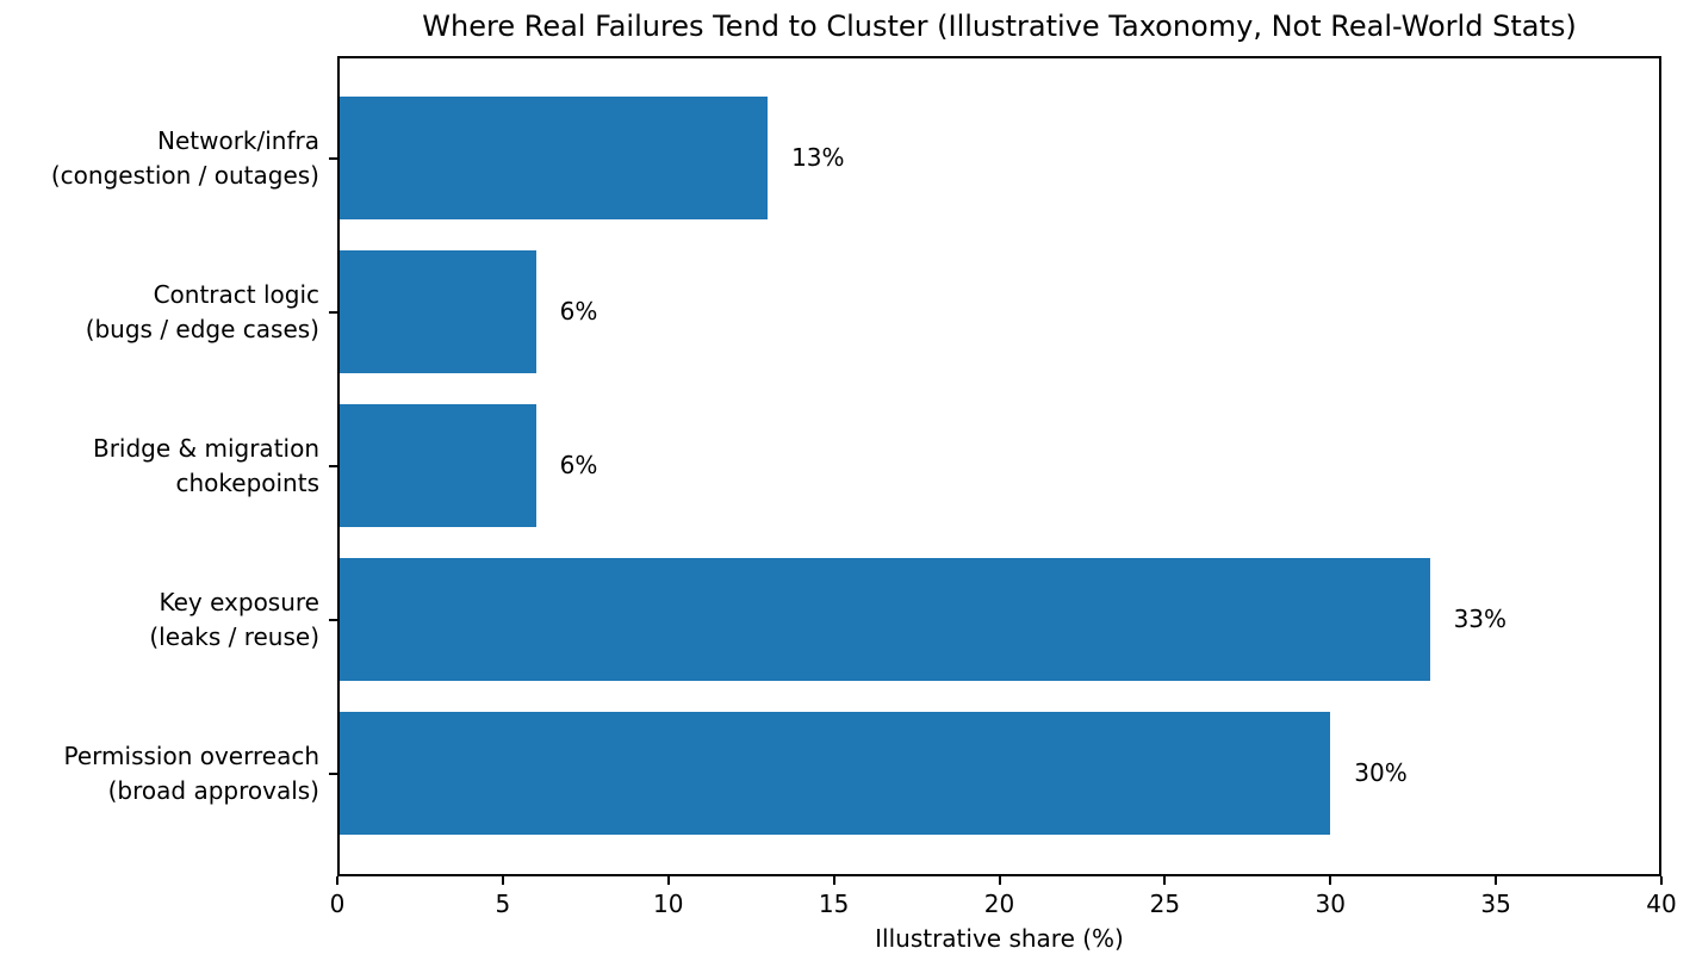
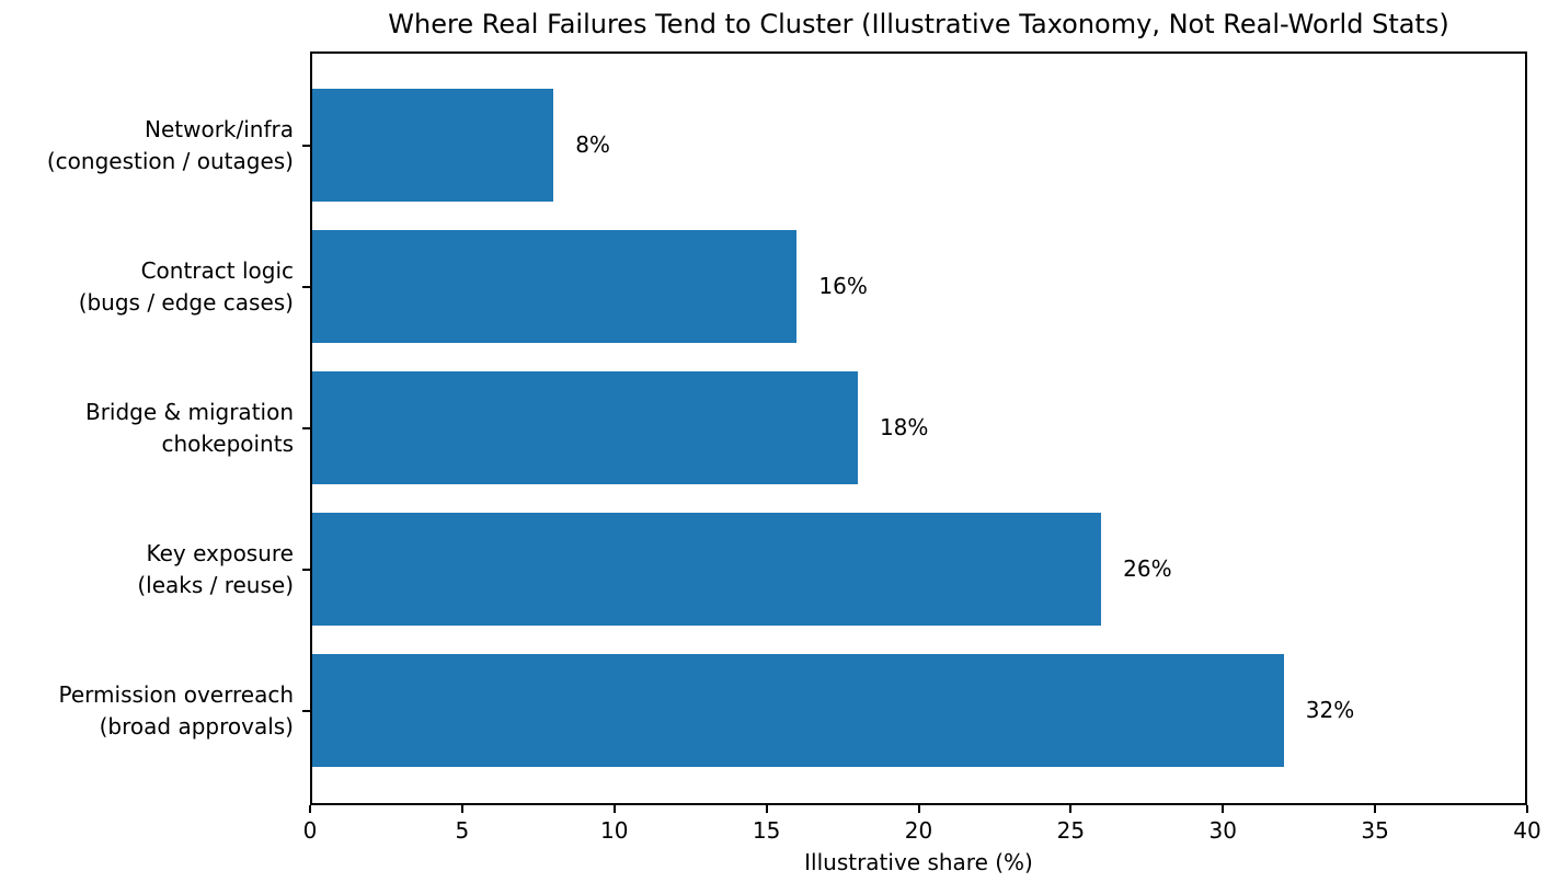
Network/infra (congestion / outages): 13% -> 8%
Contract logic (bugs / edge cases): 6% -> 16%
Bridge & migration chokepoints: 6% -> 18%
Key exposure (leaks / reuse): 33% -> 26%
Permission overreach (broad approvals): 30% -> 32%
